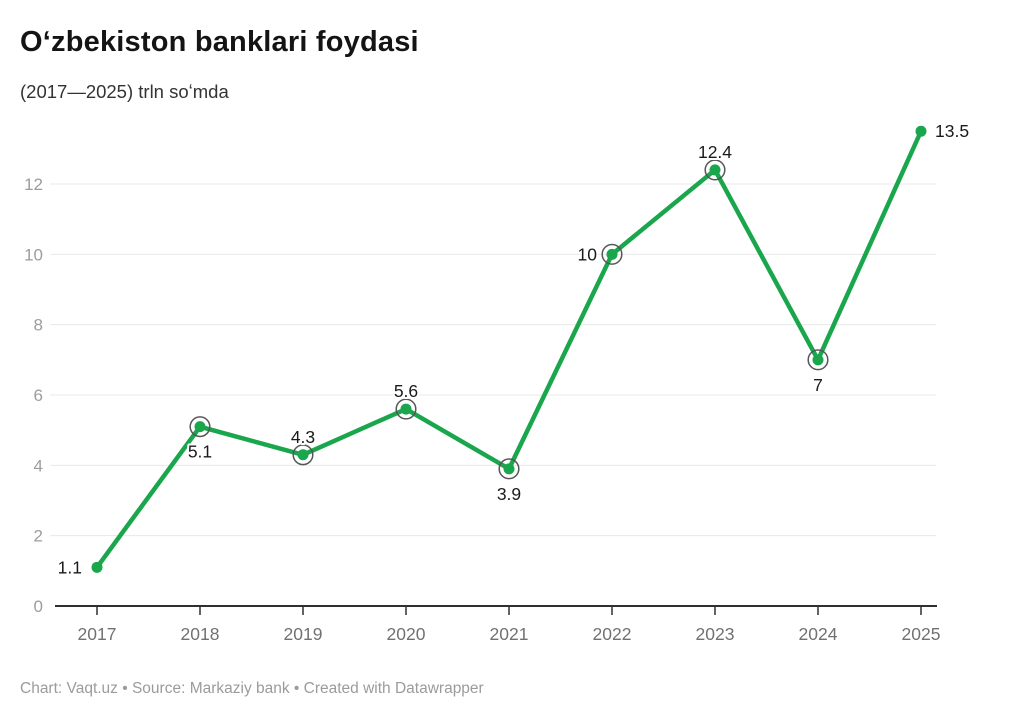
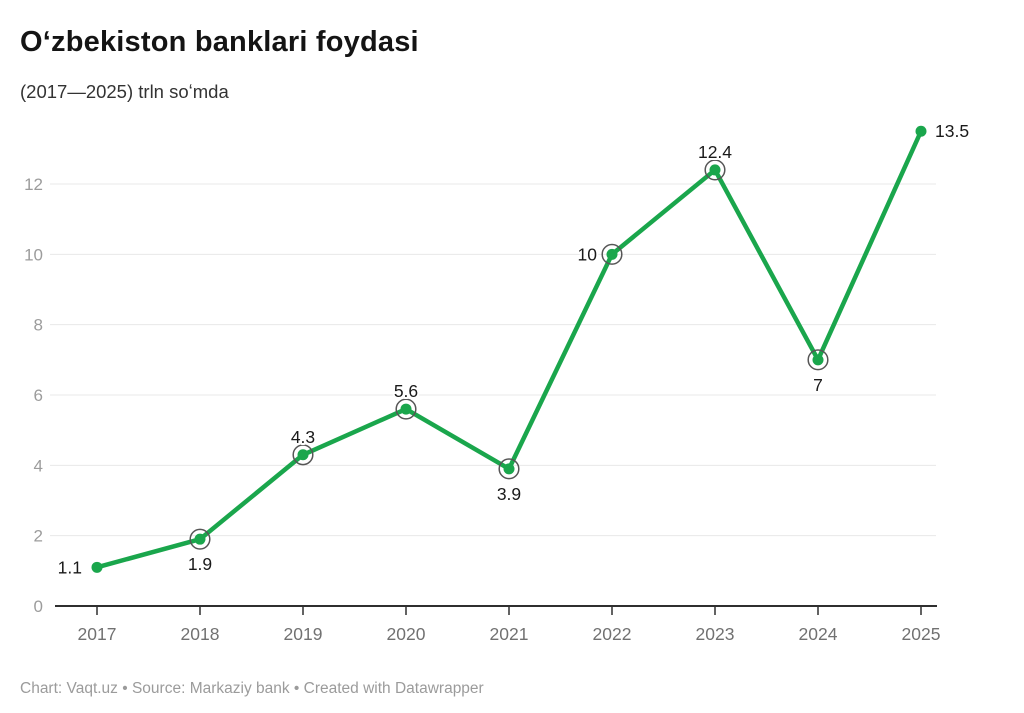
2018: 5.1 -> 1.9
